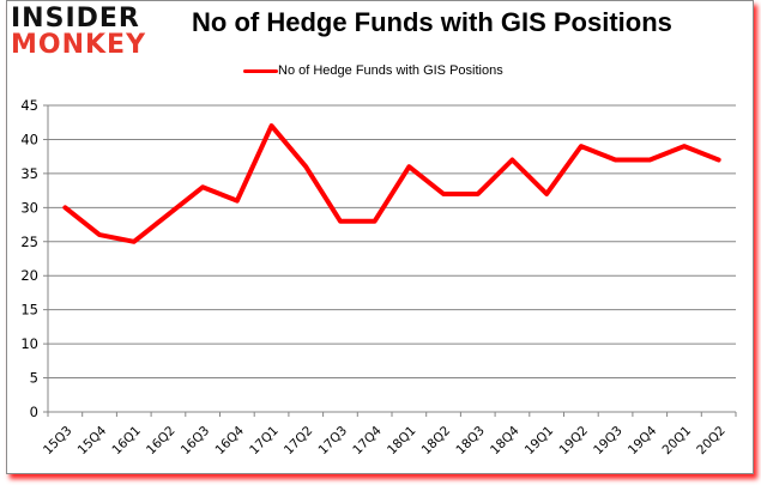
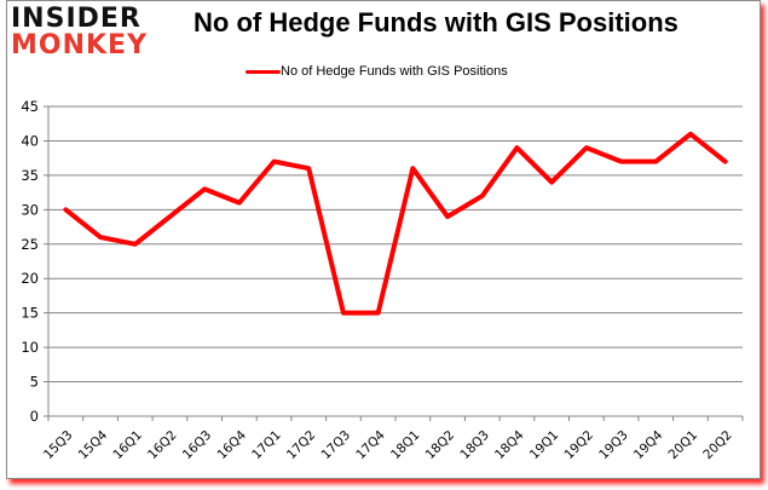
17Q1: 42 -> 37
17Q3: 28 -> 15
17Q4: 28 -> 15
18Q2: 32 -> 29
18Q4: 37 -> 39
19Q1: 32 -> 34
20Q1: 39 -> 41
